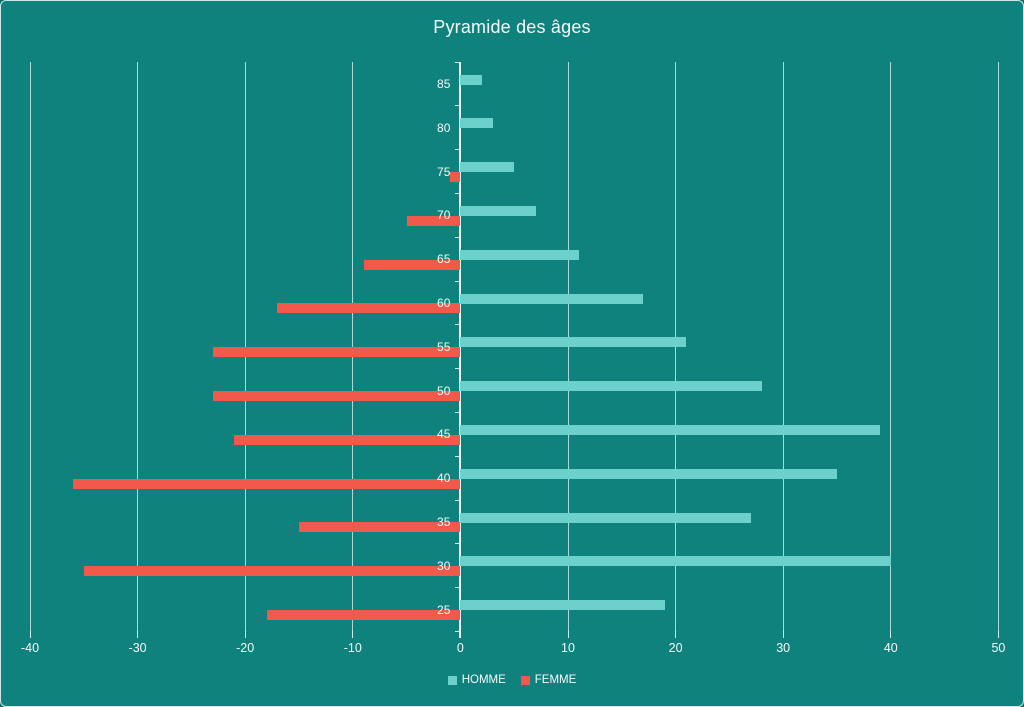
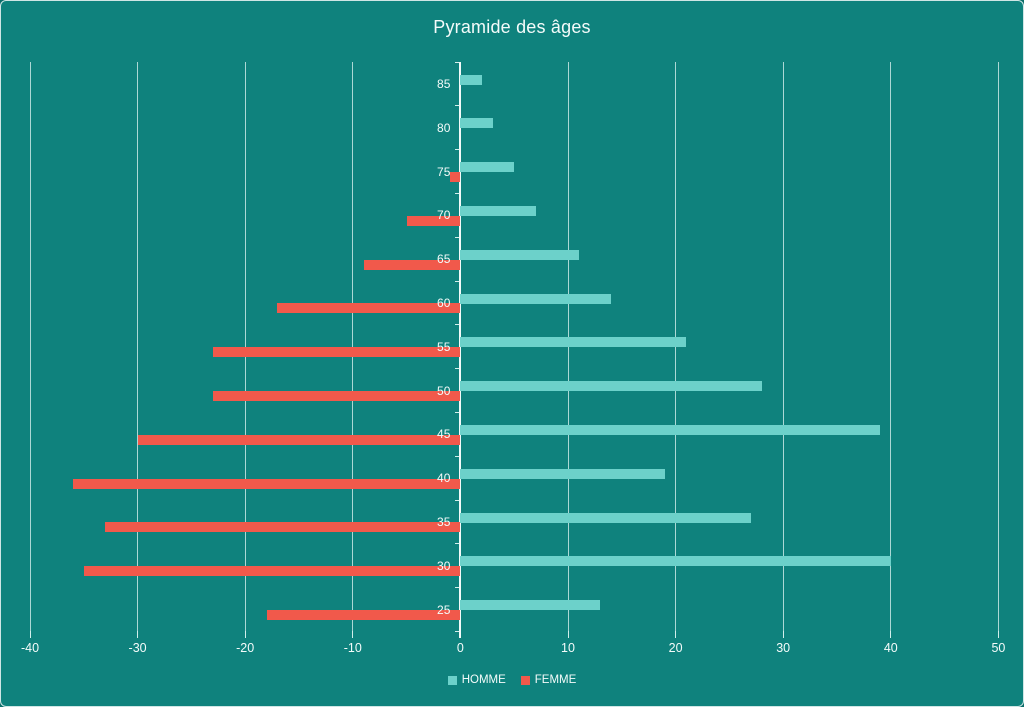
HOMME/60: 17 -> 14
FEMME/45: -21 -> -30
HOMME/40: 35 -> 19
FEMME/35: -15 -> -33
HOMME/25: 19 -> 13
